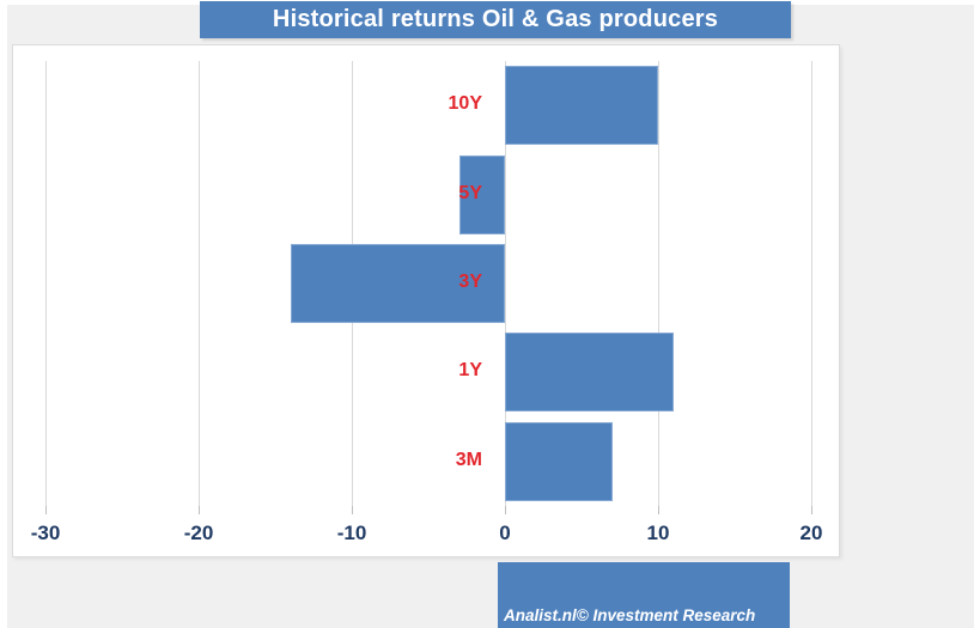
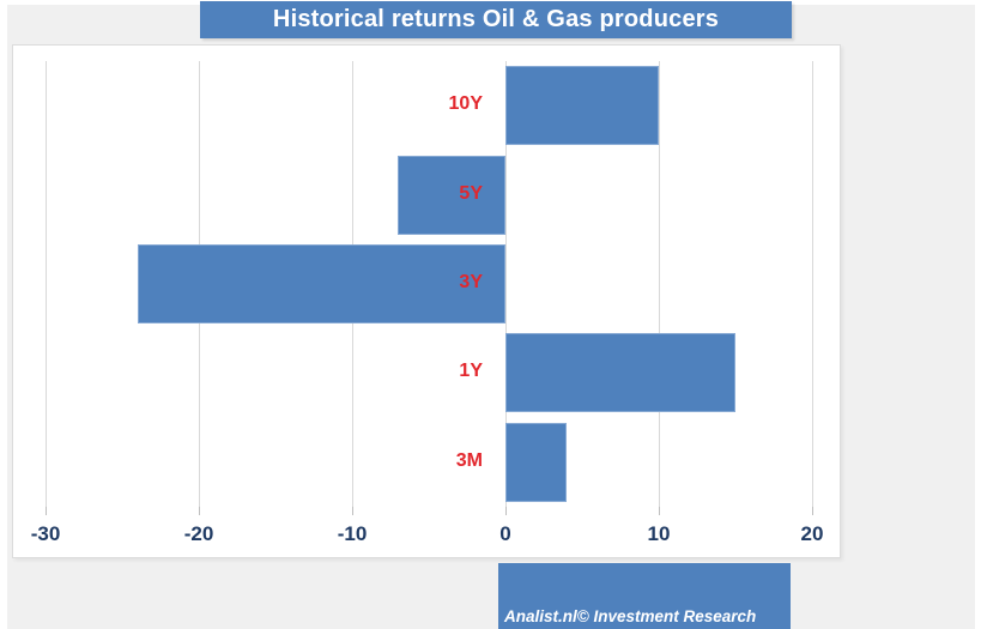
5Y: -3 -> -7
3Y: -14 -> -24
1Y: 11 -> 15
3M: 7 -> 4
